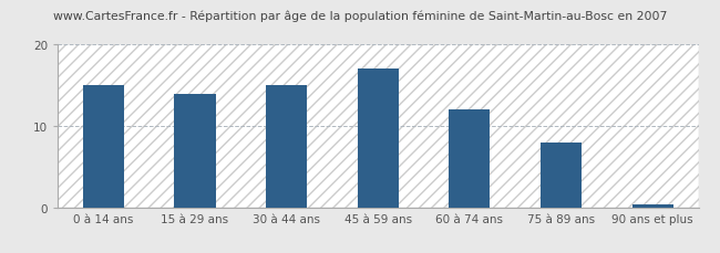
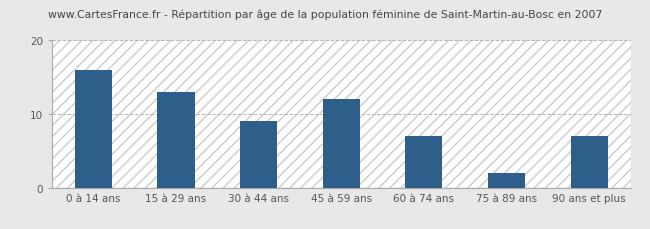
0 à 14 ans: 15.0 -> 16.0
15 à 29 ans: 14.0 -> 13.0
30 à 44 ans: 15.0 -> 9.0
45 à 59 ans: 17.0 -> 12.0
60 à 74 ans: 12.0 -> 7.0
75 à 89 ans: 8.0 -> 2.0
90 ans et plus: 0.3 -> 7.0
